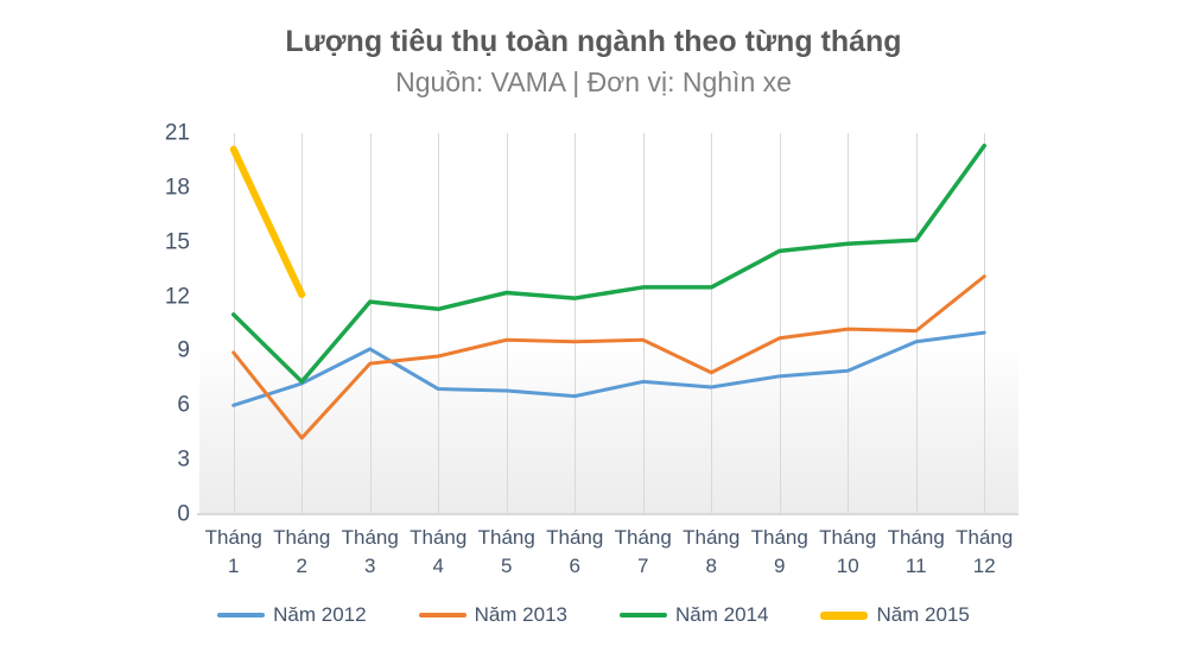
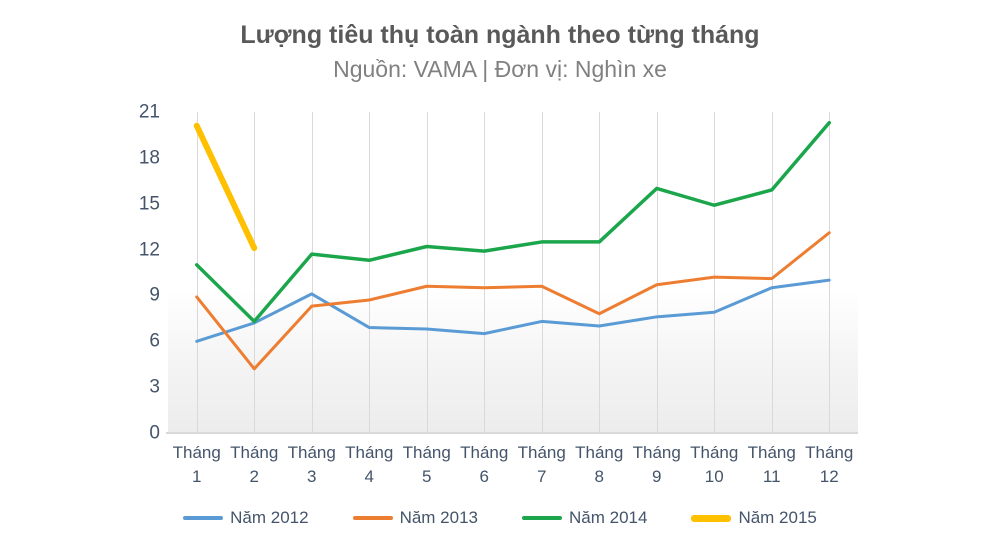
Năm 2014/Tháng 9: 14.5 -> 16.0
Năm 2014/Tháng 11: 15.1 -> 15.9
